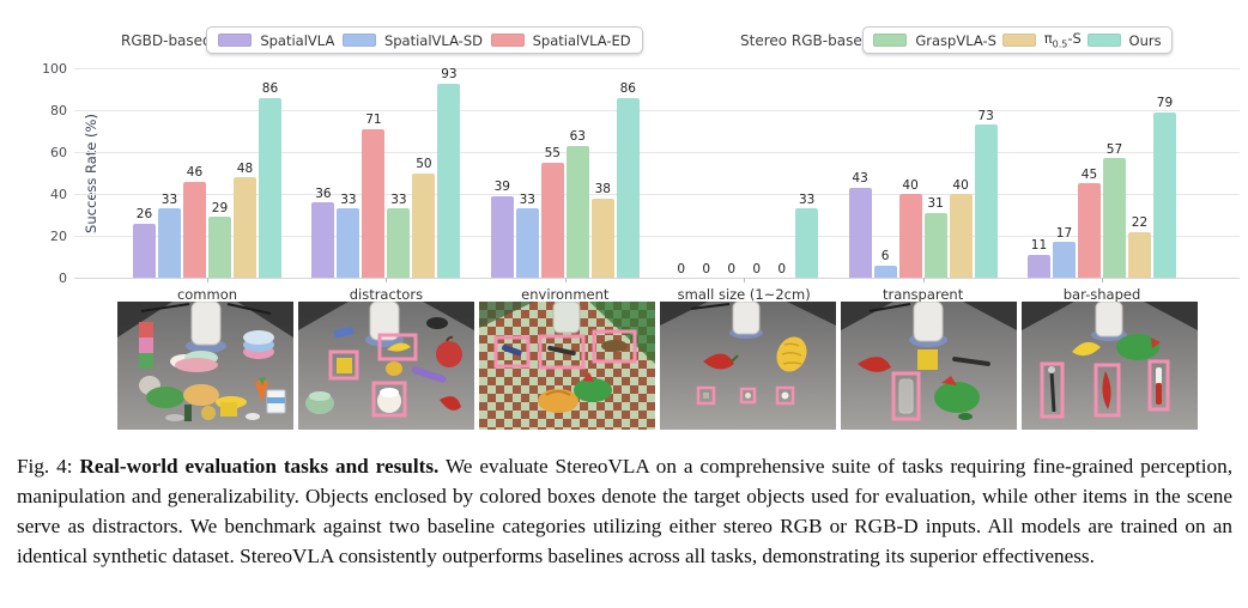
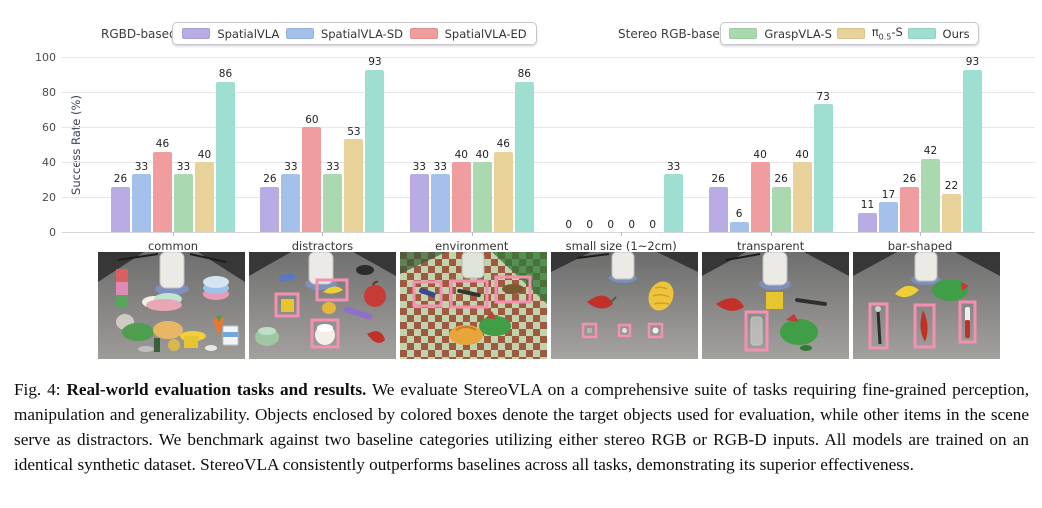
GraspVLA-S/common: 29 -> 33
π0.5-S/common: 48 -> 40
SpatialVLA/distractors: 36 -> 26
SpatialVLA-ED/distractors: 71 -> 60
π0.5-S/distractors: 50 -> 53
SpatialVLA/environment: 39 -> 33
SpatialVLA-ED/environment: 55 -> 40
GraspVLA-S/environment: 63 -> 40
π0.5-S/environment: 38 -> 46
SpatialVLA/transparent: 43 -> 26
GraspVLA-S/transparent: 31 -> 26
SpatialVLA-ED/bar-shaped: 45 -> 26
GraspVLA-S/bar-shaped: 57 -> 42
Ours/bar-shaped: 79 -> 93
